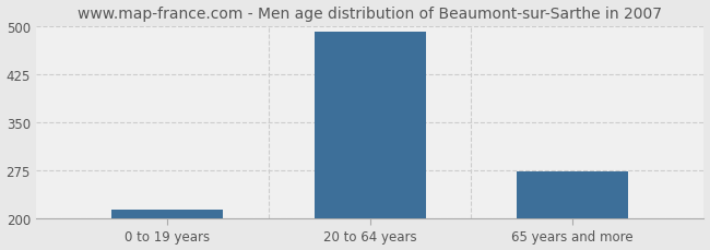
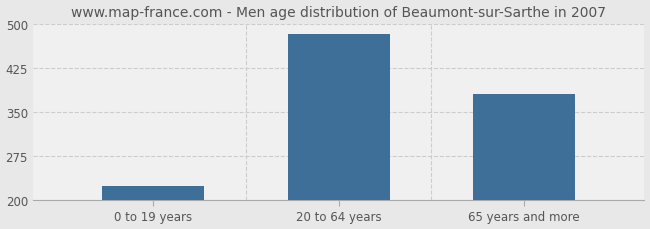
0 to 19 years: 213 -> 224
20 to 64 years: 491 -> 482
65 years and more: 273 -> 380
